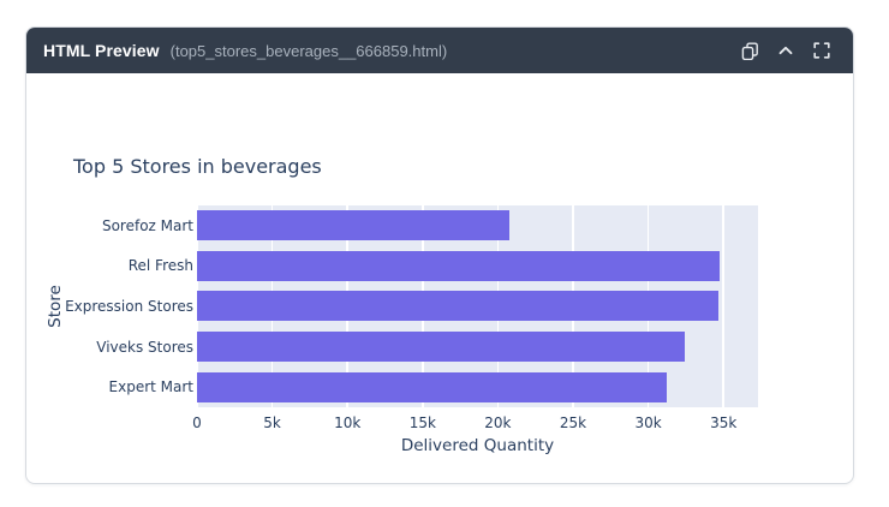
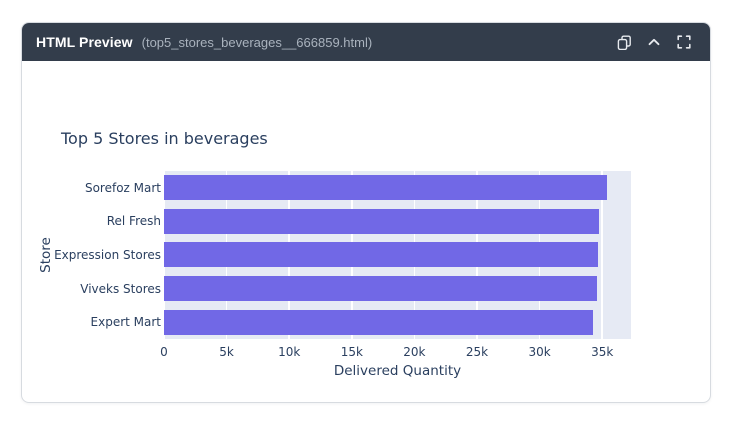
Sorefoz Mart: 20.8k -> 35.4k
Viveks Stores: 32.4k -> 34.6k
Expert Mart: 31.2k -> 34.2k
